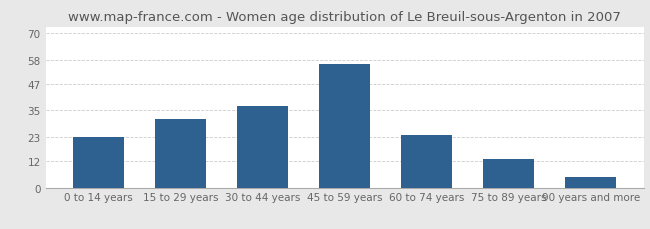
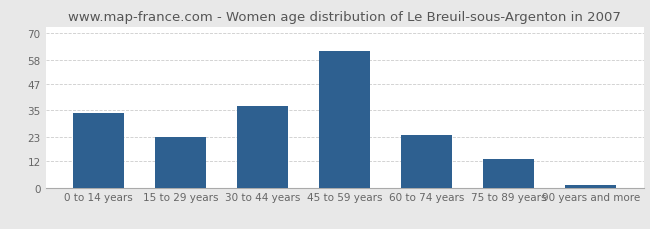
0 to 14 years: 23 -> 34
15 to 29 years: 31 -> 23
45 to 59 years: 56 -> 62
90 years and more: 5 -> 1
